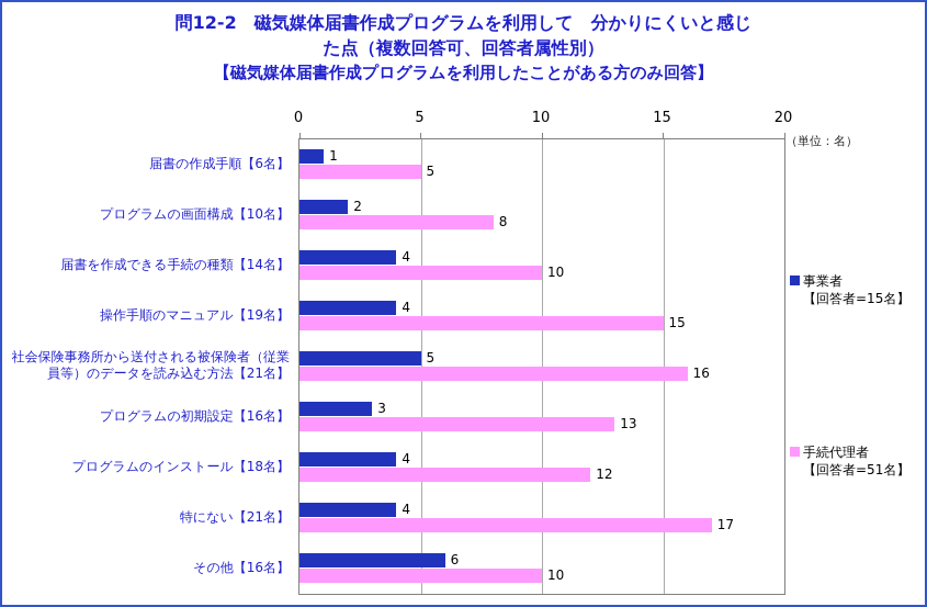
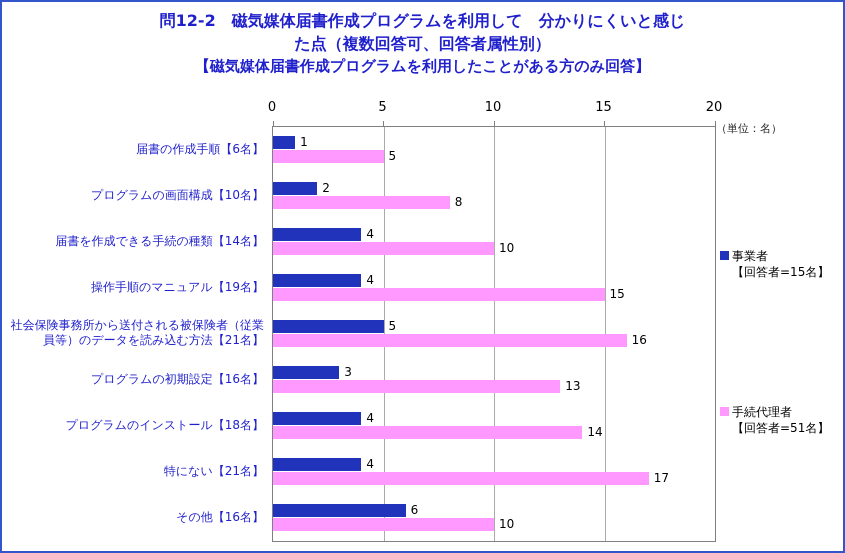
手続代理者【回答者=51名】/プログラムのインストール【18名】: 12 -> 14
